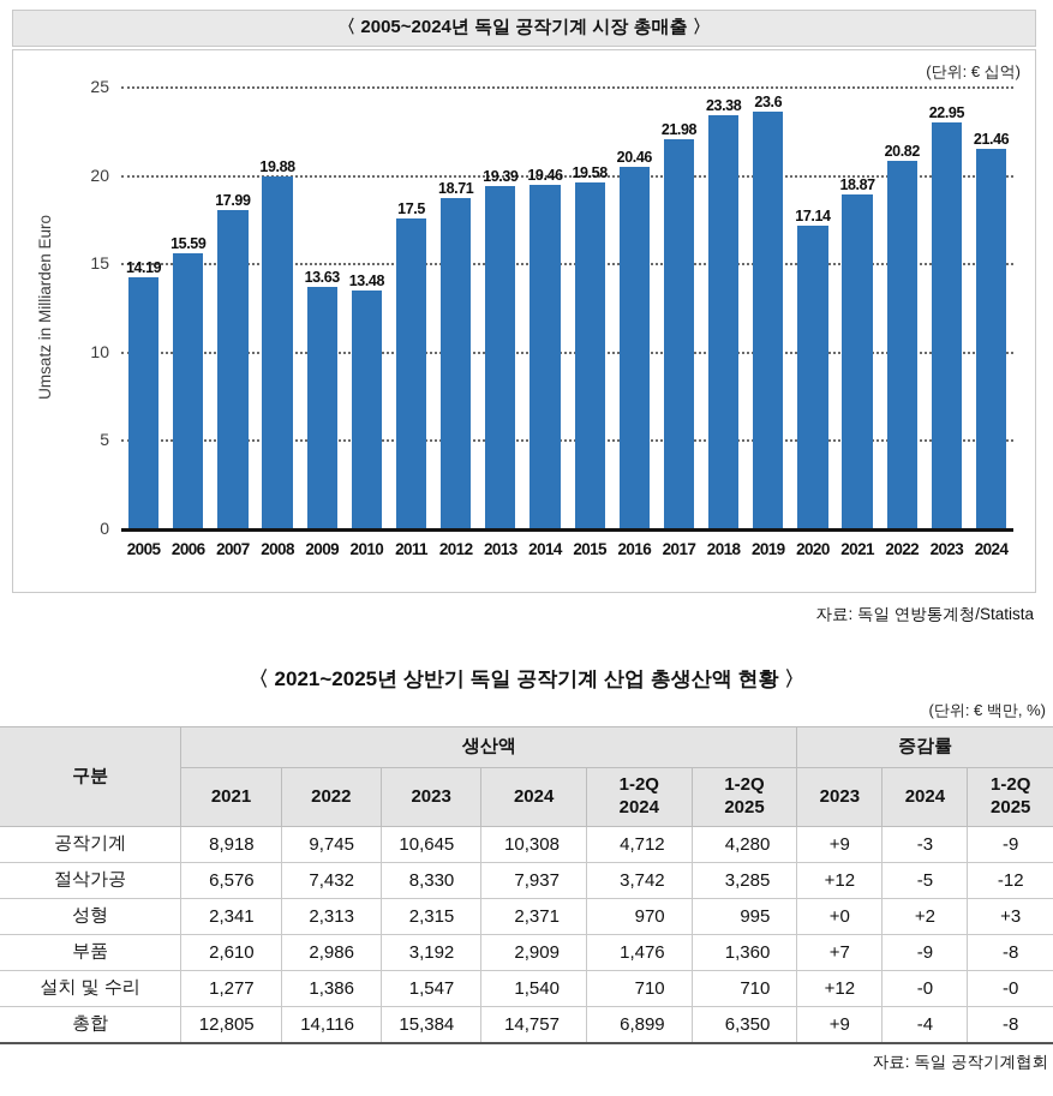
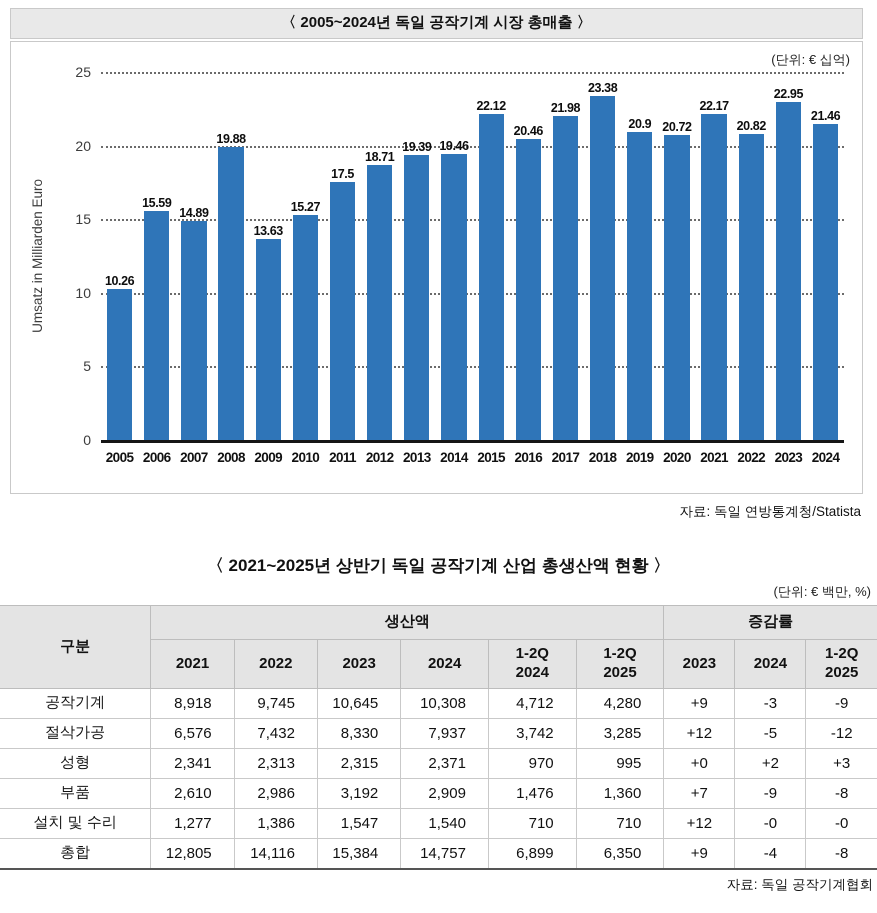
〈 2005~2024년 독일 공작기계 시장 총매출 〉/2005: 14.19 -> 10.26
〈 2005~2024년 독일 공작기계 시장 총매출 〉/2007: 17.99 -> 14.89
〈 2005~2024년 독일 공작기계 시장 총매출 〉/2010: 13.48 -> 15.27
〈 2005~2024년 독일 공작기계 시장 총매출 〉/2015: 19.58 -> 22.12
〈 2005~2024년 독일 공작기계 시장 총매출 〉/2019: 23.6 -> 20.9
〈 2005~2024년 독일 공작기계 시장 총매출 〉/2020: 17.14 -> 20.72
〈 2005~2024년 독일 공작기계 시장 총매출 〉/2021: 18.87 -> 22.17
